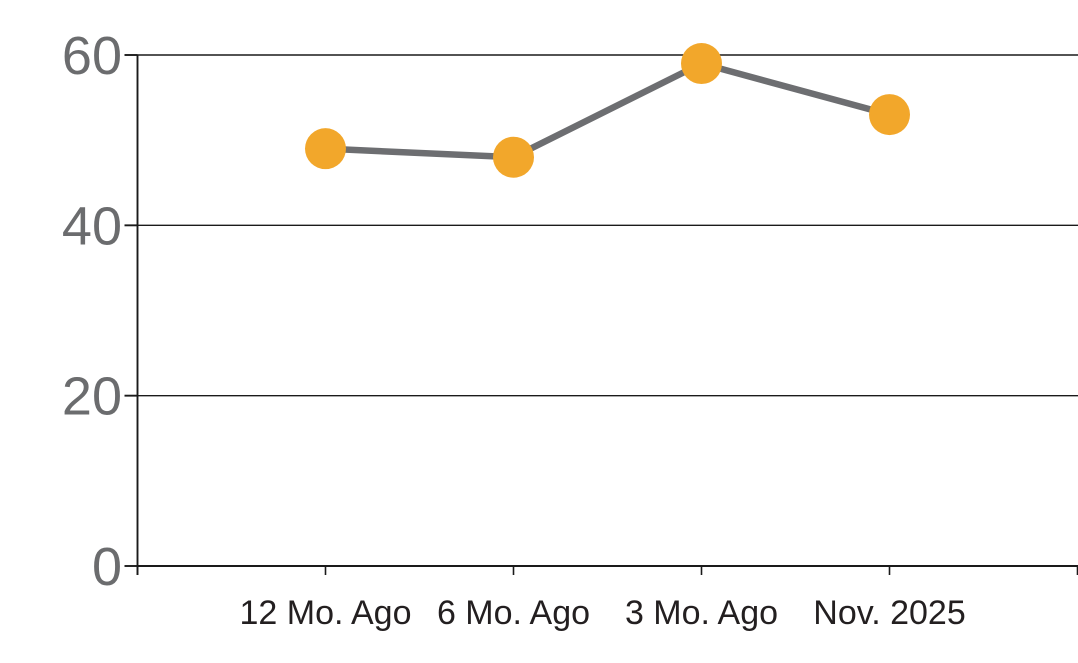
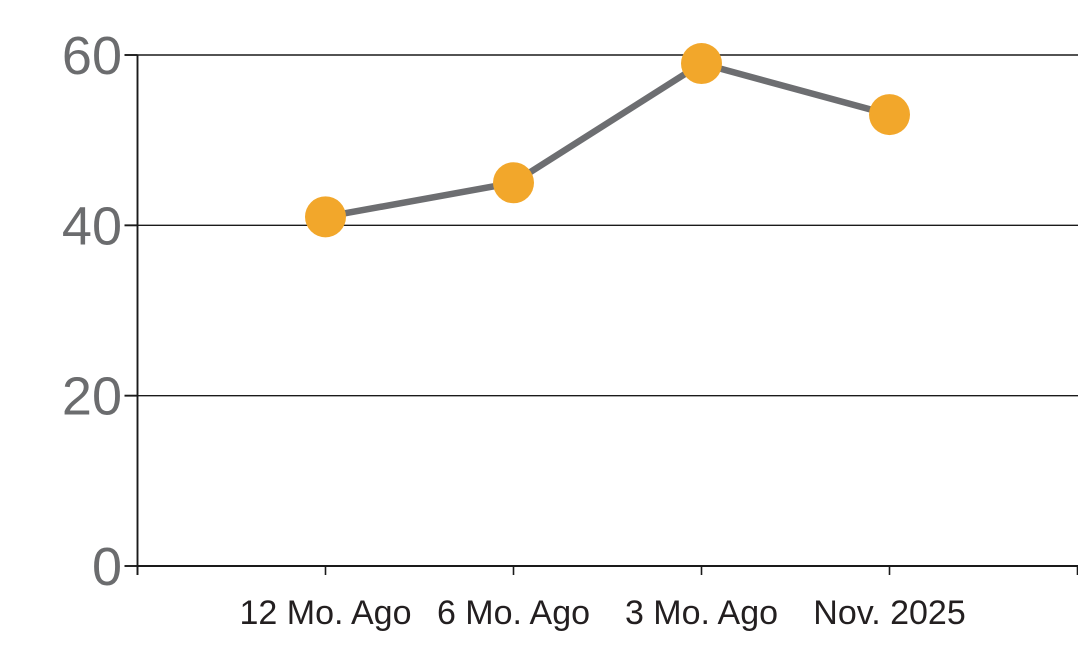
12 Mo. Ago: 49 -> 41
6 Mo. Ago: 48 -> 45
